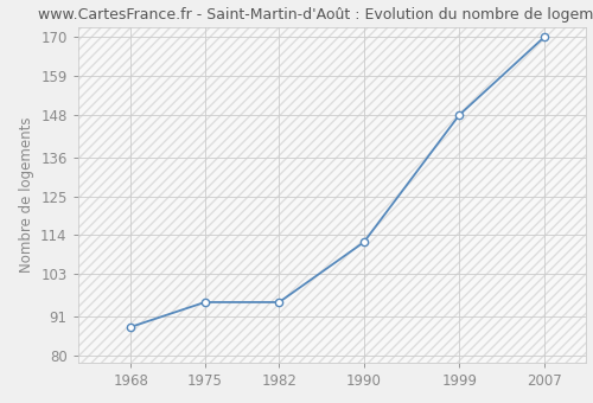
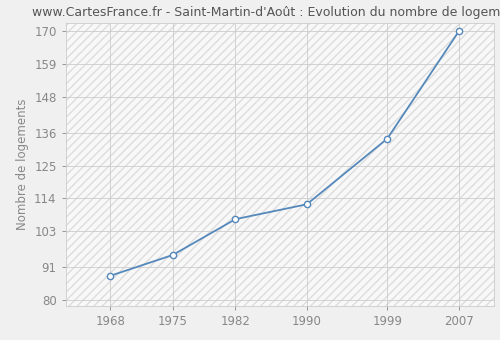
1982: 95 -> 107
1999: 148 -> 134
